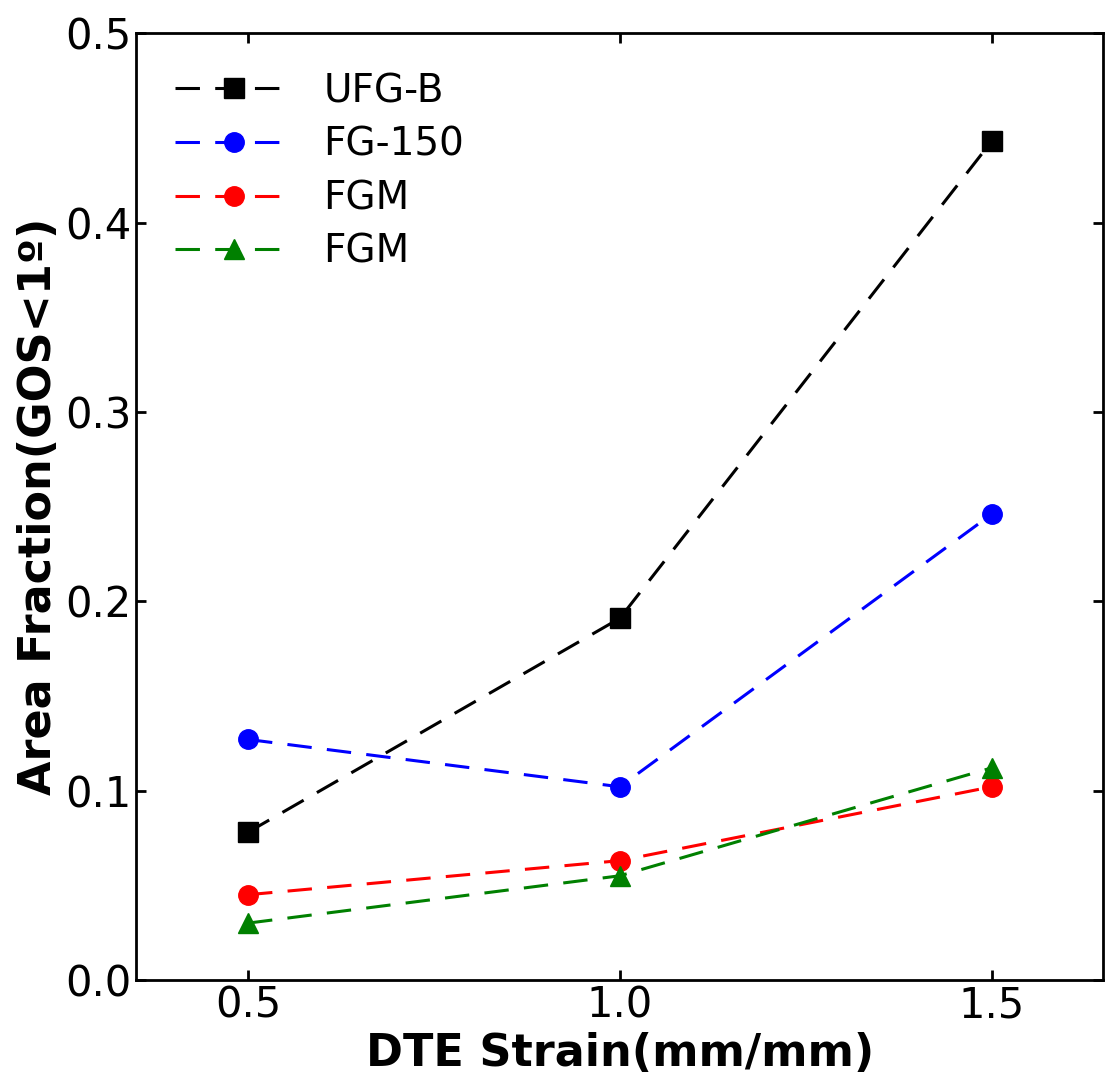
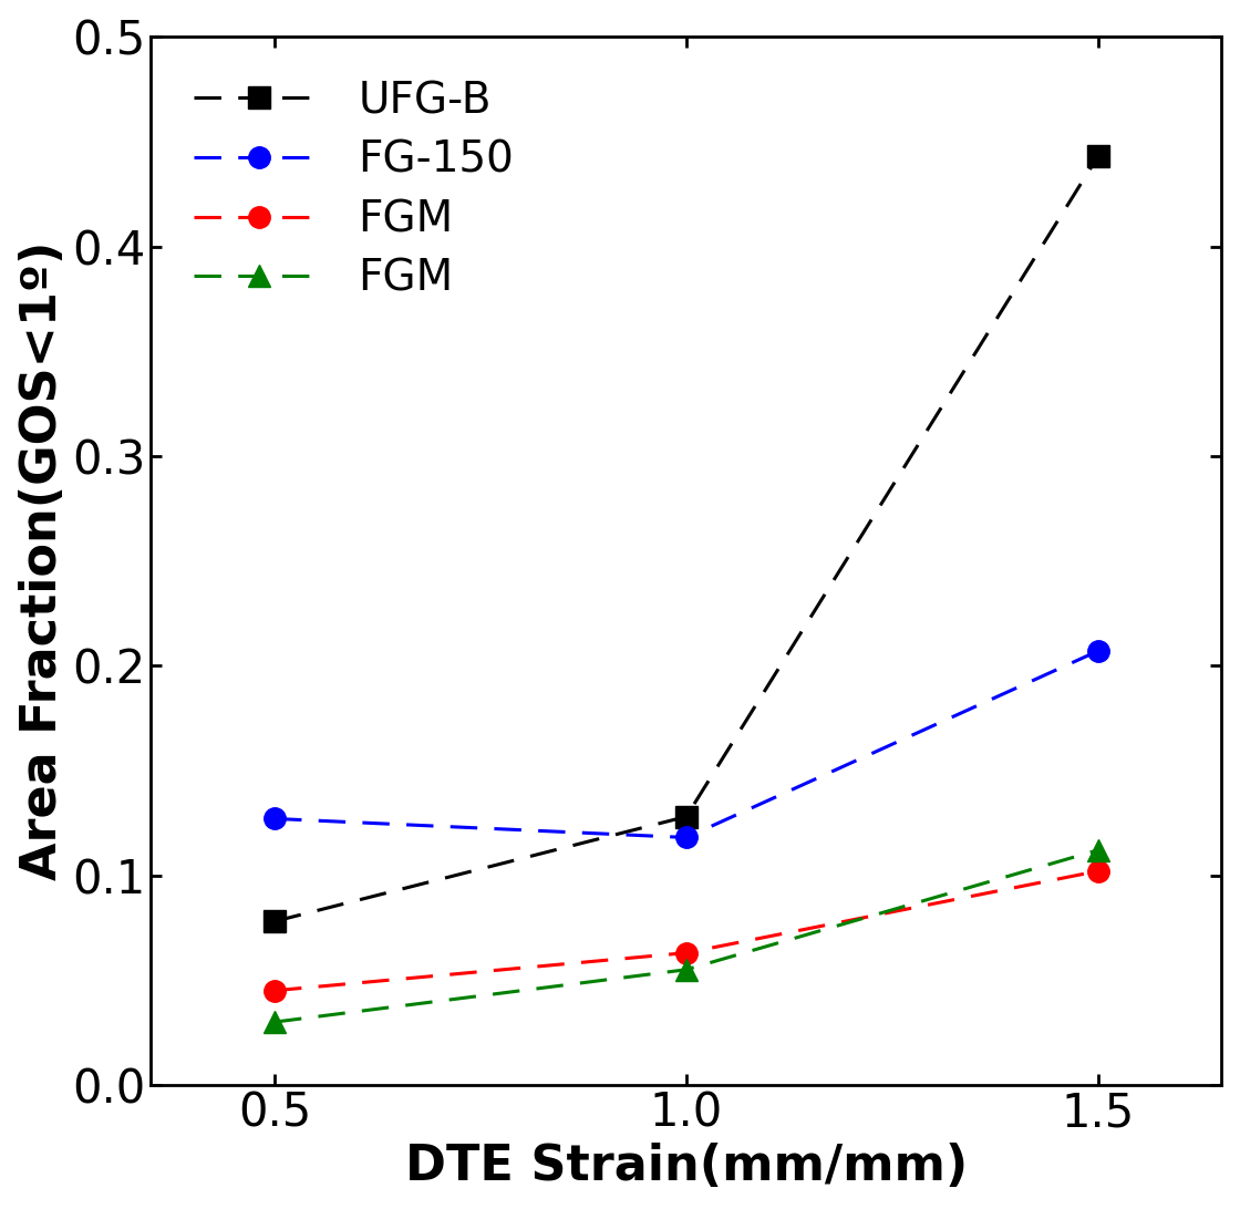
UFG-B/1.0: 0.191 -> 0.128
FG-150/1.0: 0.102 -> 0.118
FG-150/1.5: 0.246 -> 0.207
